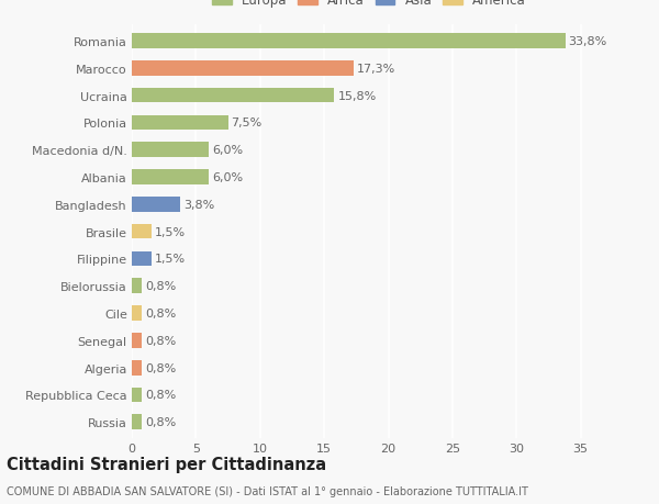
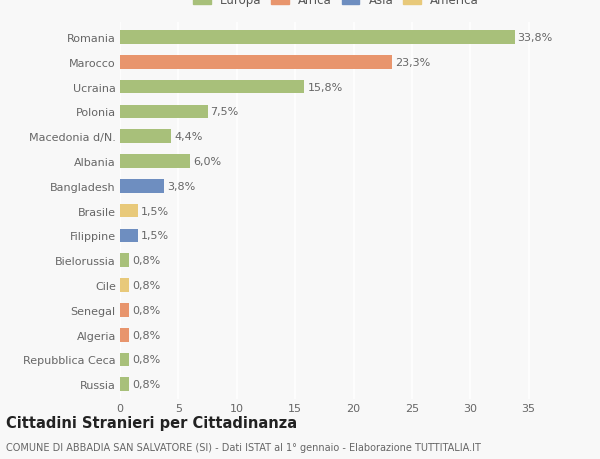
Marocco: 17,3% -> 23,3%
Macedonia d/N.: 6,0% -> 4,4%
